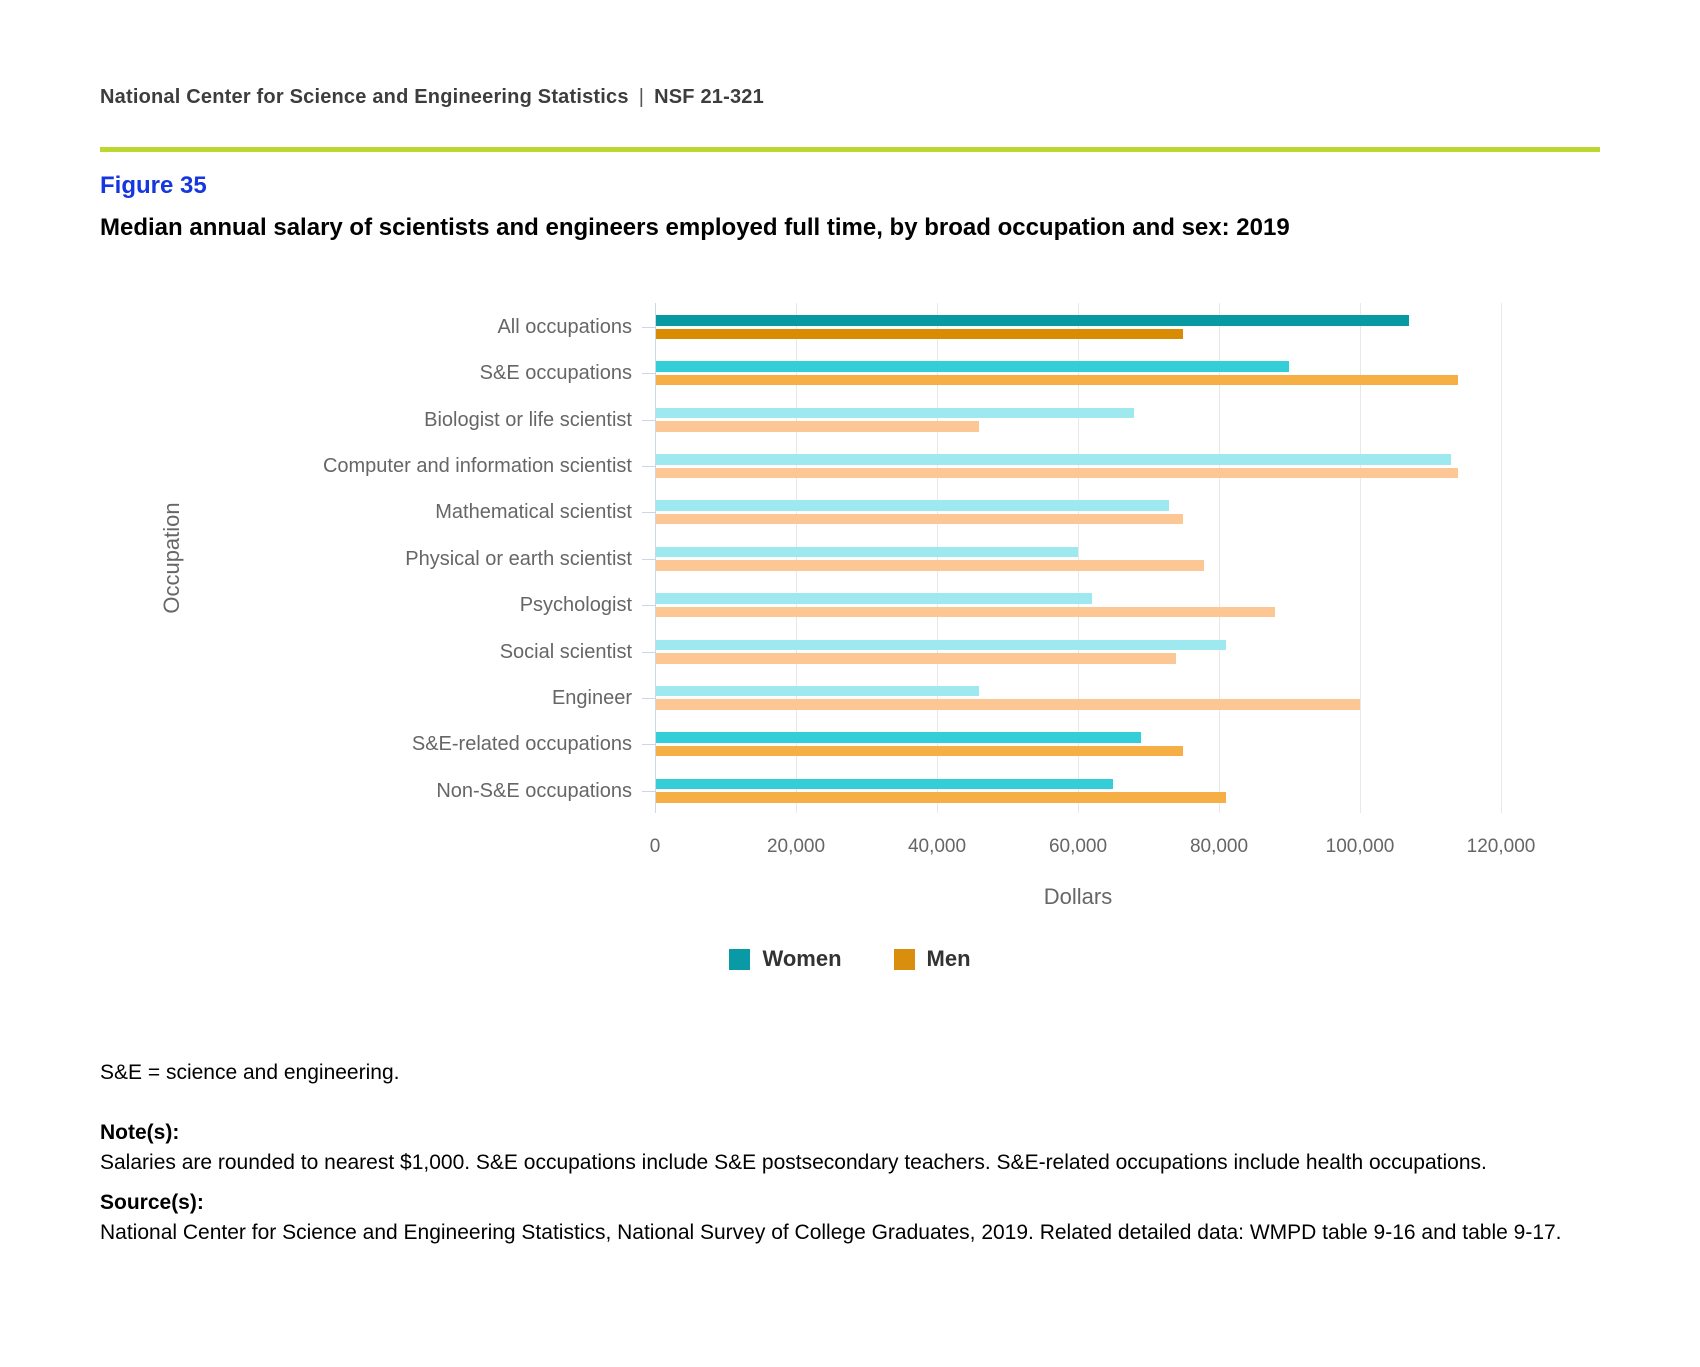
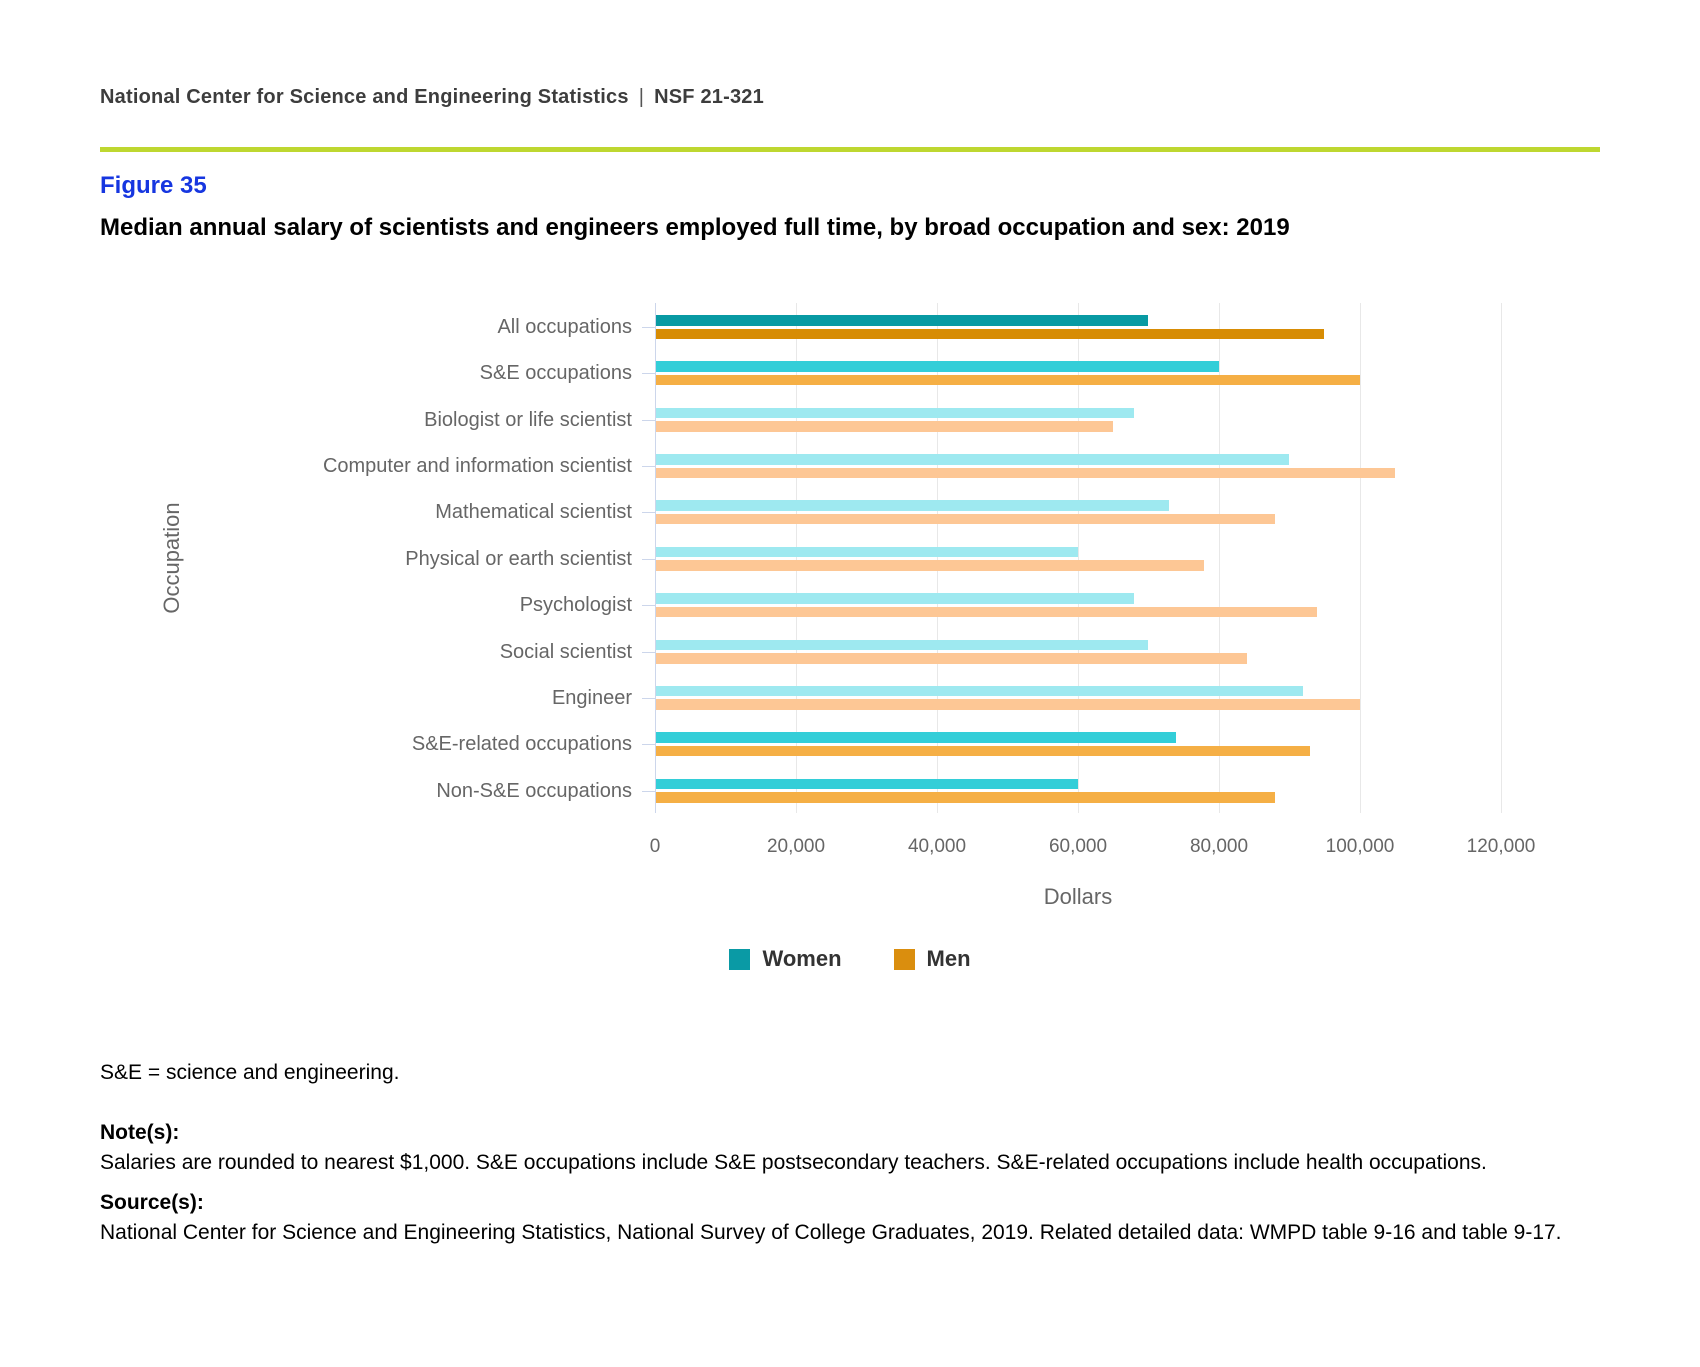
Women/All occupations: 107000 -> 70000
Men/All occupations: 75000 -> 95000
Women/S&E occupations: 90000 -> 80000
Men/S&E occupations: 114000 -> 100000
Men/Biologist or life scientist: 46000 -> 65000
Women/Computer and information scientist: 113000 -> 90000
Men/Computer and information scientist: 114000 -> 105000
Men/Mathematical scientist: 75000 -> 88000
Women/Psychologist: 62000 -> 68000
Men/Psychologist: 88000 -> 94000
Women/Social scientist: 81000 -> 70000
Men/Social scientist: 74000 -> 84000
Women/Engineer: 46000 -> 92000
Women/S&E-related occupations: 69000 -> 74000
Men/S&E-related occupations: 75000 -> 93000
Women/Non-S&E occupations: 65000 -> 60000
Men/Non-S&E occupations: 81000 -> 88000
